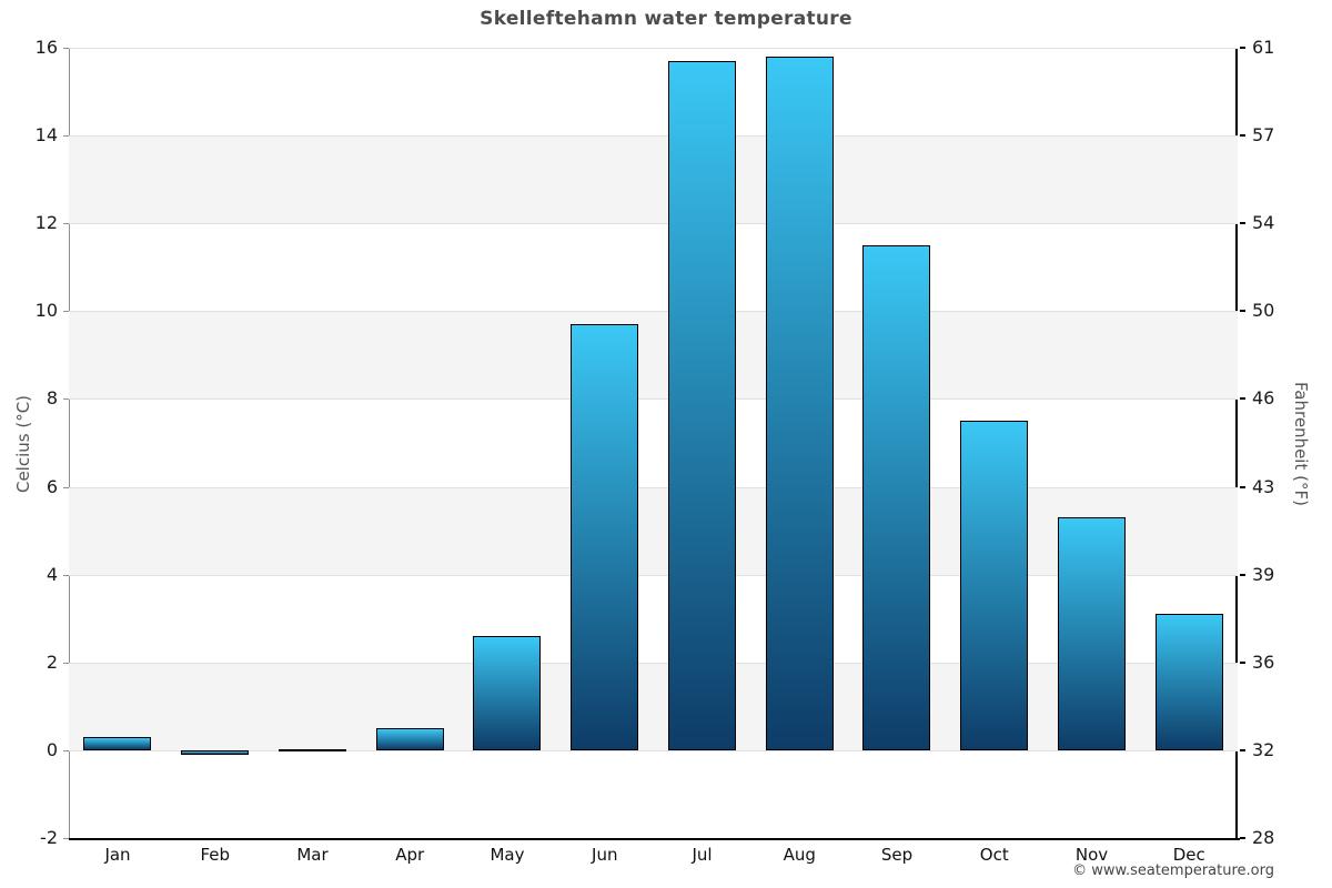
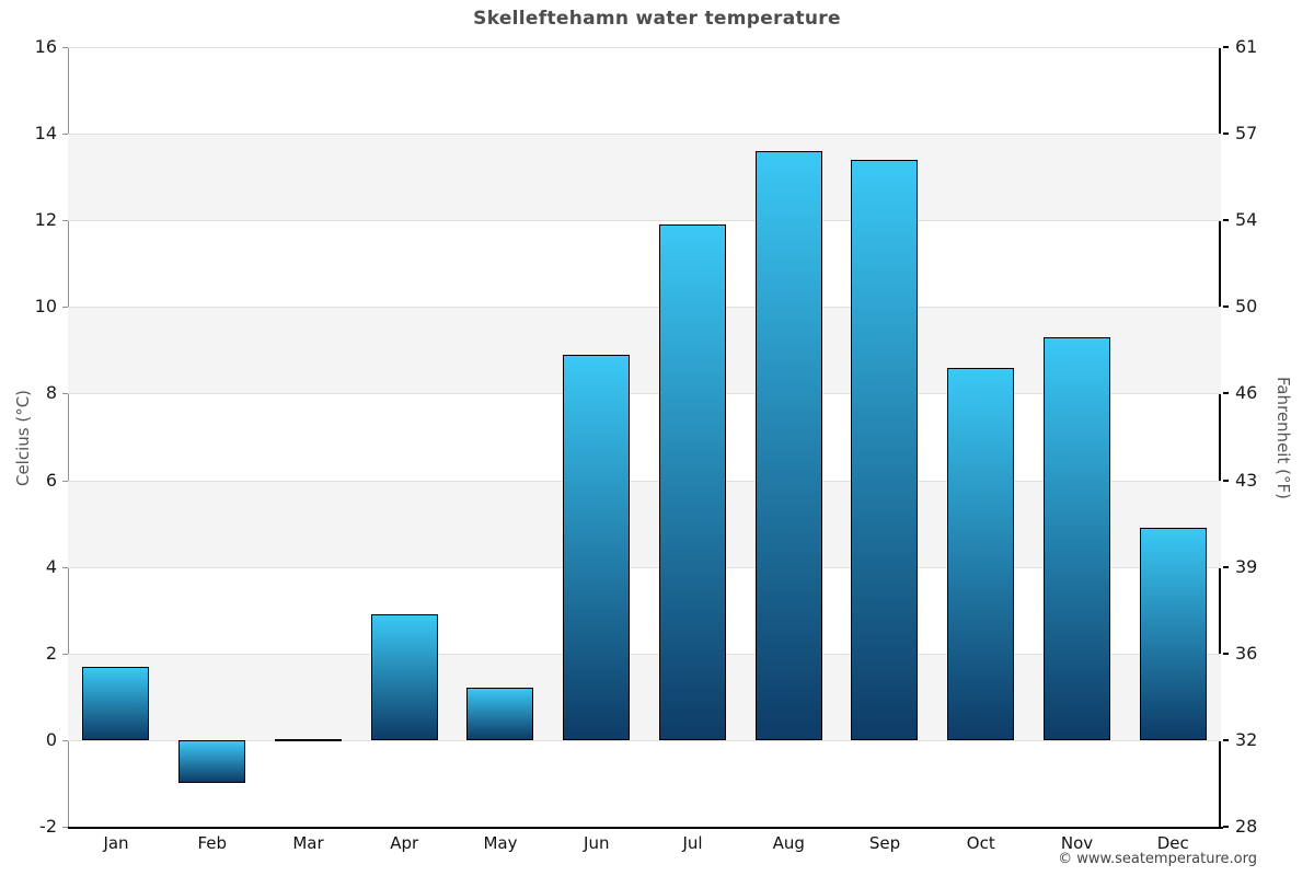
Jan: 0.3 -> 1.7
Feb: -0.1 -> -1.0
Apr: 0.5 -> 2.9
May: 2.6 -> 1.2
Jun: 9.7 -> 8.9
Jul: 15.7 -> 11.9
Aug: 15.8 -> 13.6
Sep: 11.5 -> 13.4
Oct: 7.5 -> 8.6
Nov: 5.3 -> 9.3
Dec: 3.1 -> 4.9
